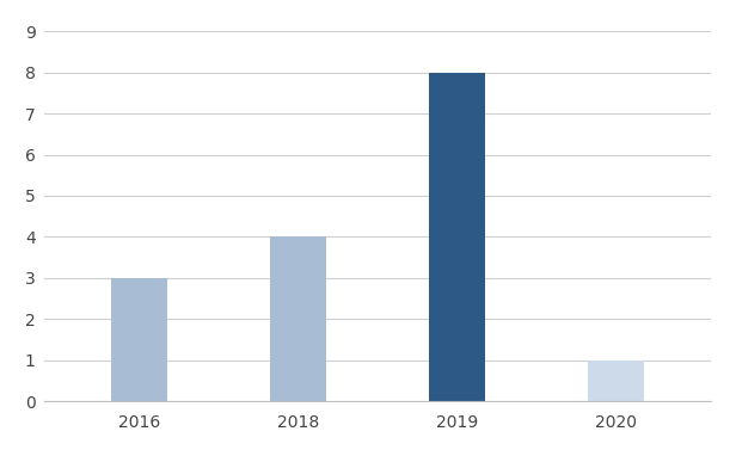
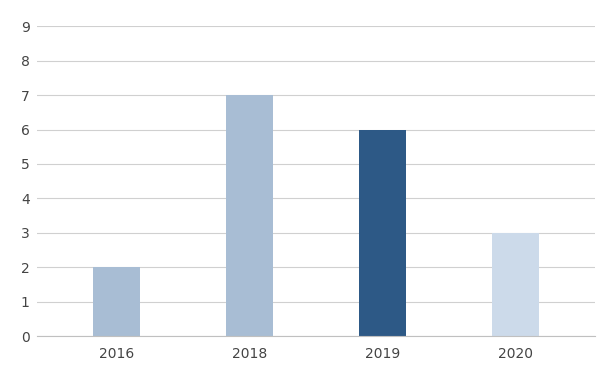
2016: 3 -> 2
2018: 4 -> 7
2019: 8 -> 6
2020: 1 -> 3
